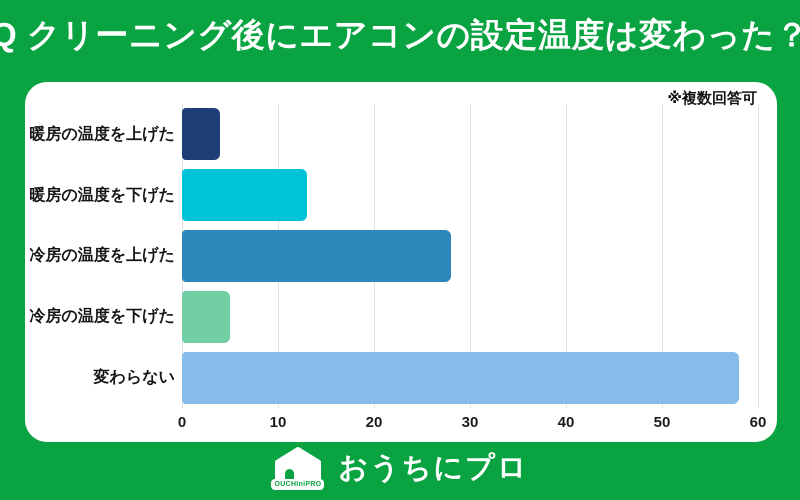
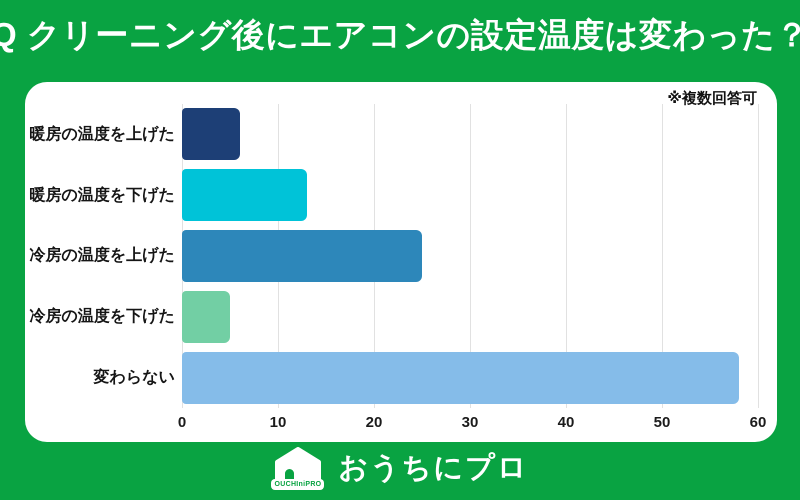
暖房の温度を上げた: 4 -> 6
冷房の温度を上げた: 28 -> 25
